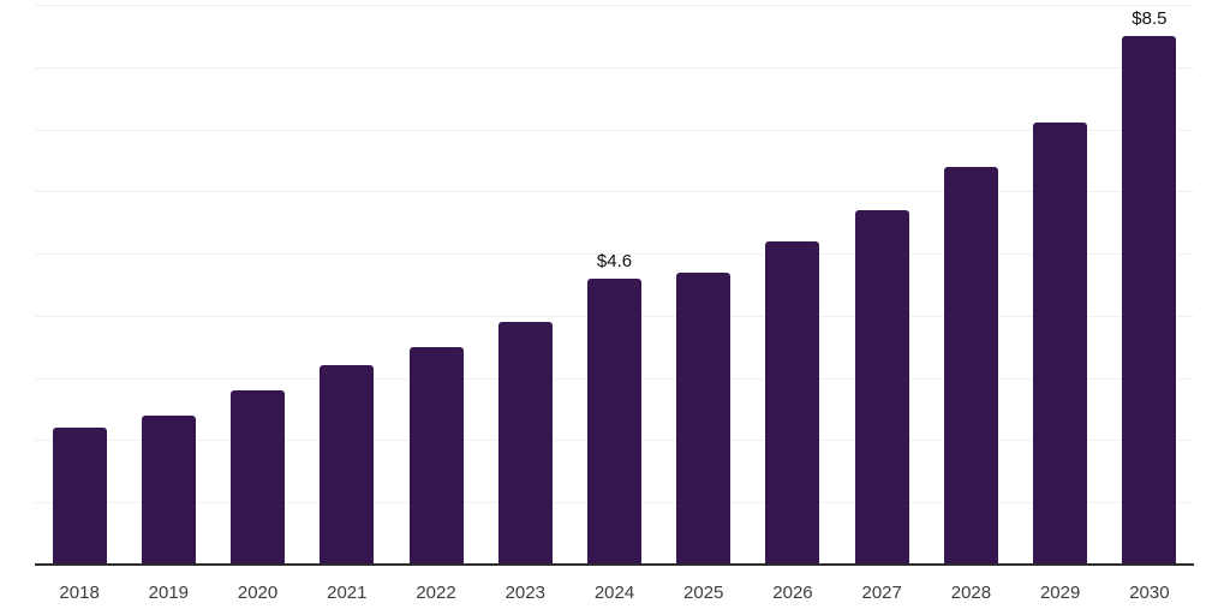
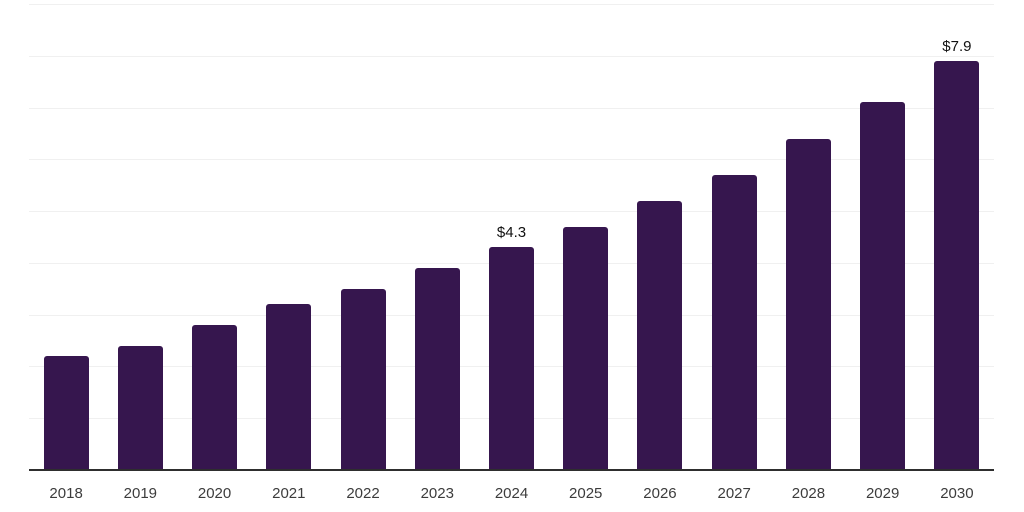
2024: $4.6 -> $4.3
2030: $8.5 -> $7.9
